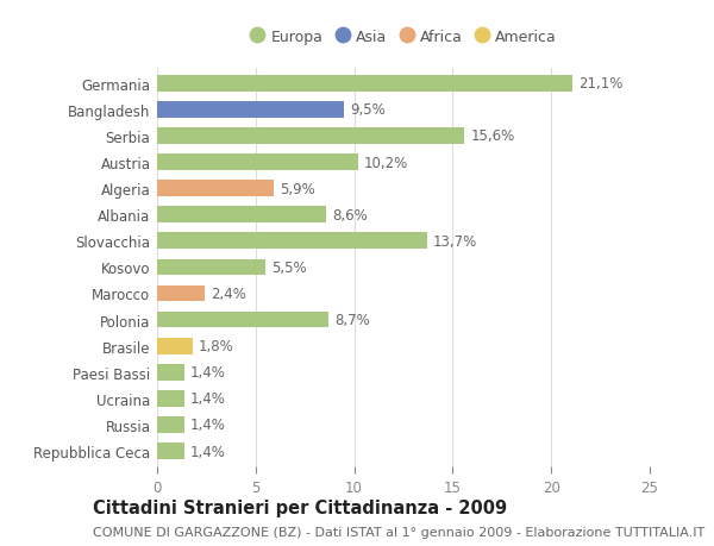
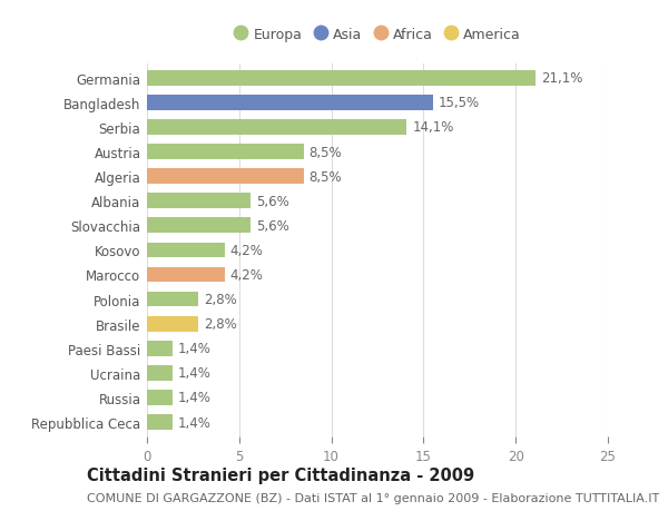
Bangladesh: 9,5% -> 15,5%
Serbia: 15,6% -> 14,1%
Austria: 10,2% -> 8,5%
Algeria: 5,9% -> 8,5%
Albania: 8,6% -> 5,6%
Slovacchia: 13,7% -> 5,6%
Kosovo: 5,5% -> 4,2%
Marocco: 2,4% -> 4,2%
Polonia: 8,7% -> 2,8%
Brasile: 1,8% -> 2,8%
